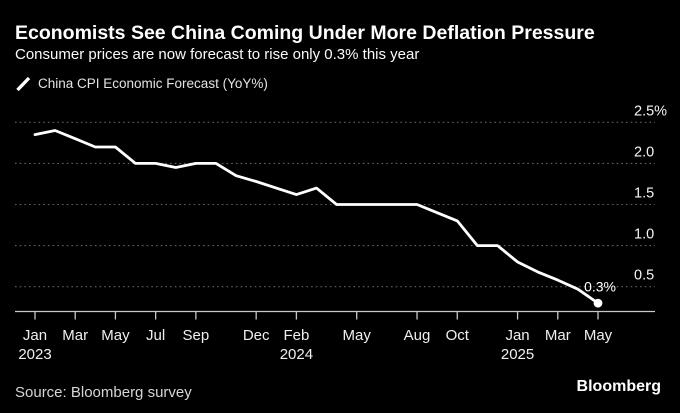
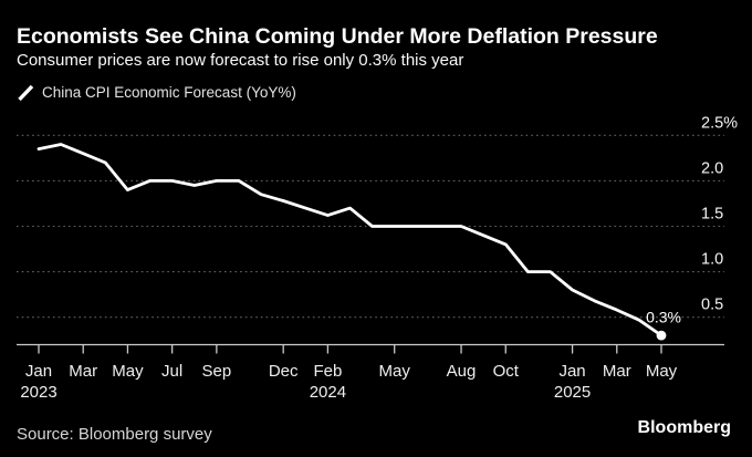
May 2023: 2.2% -> 1.9%
